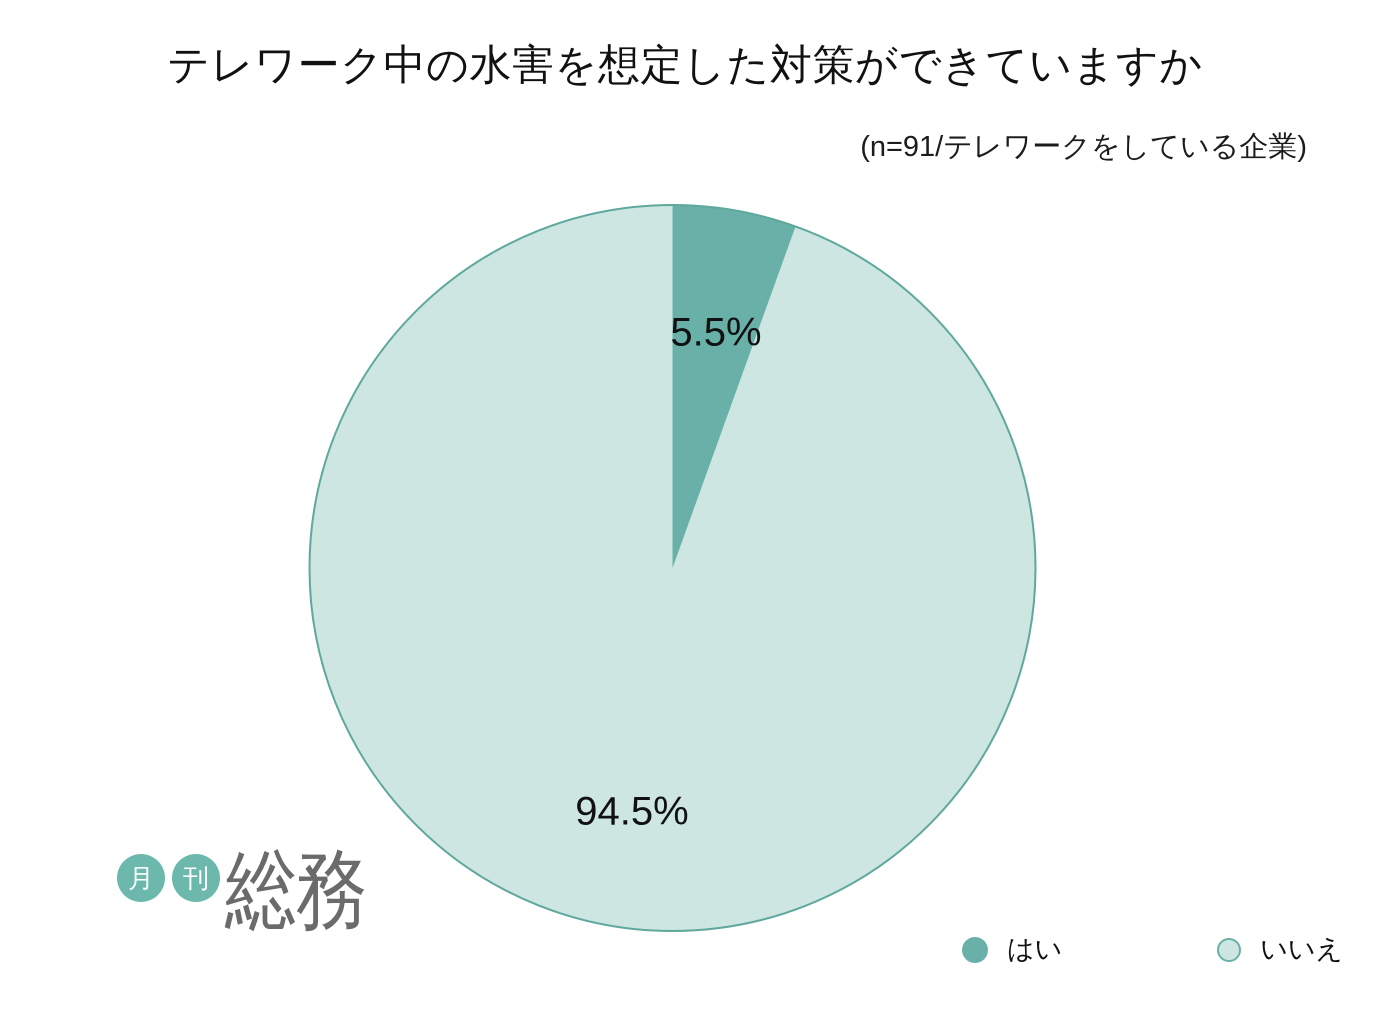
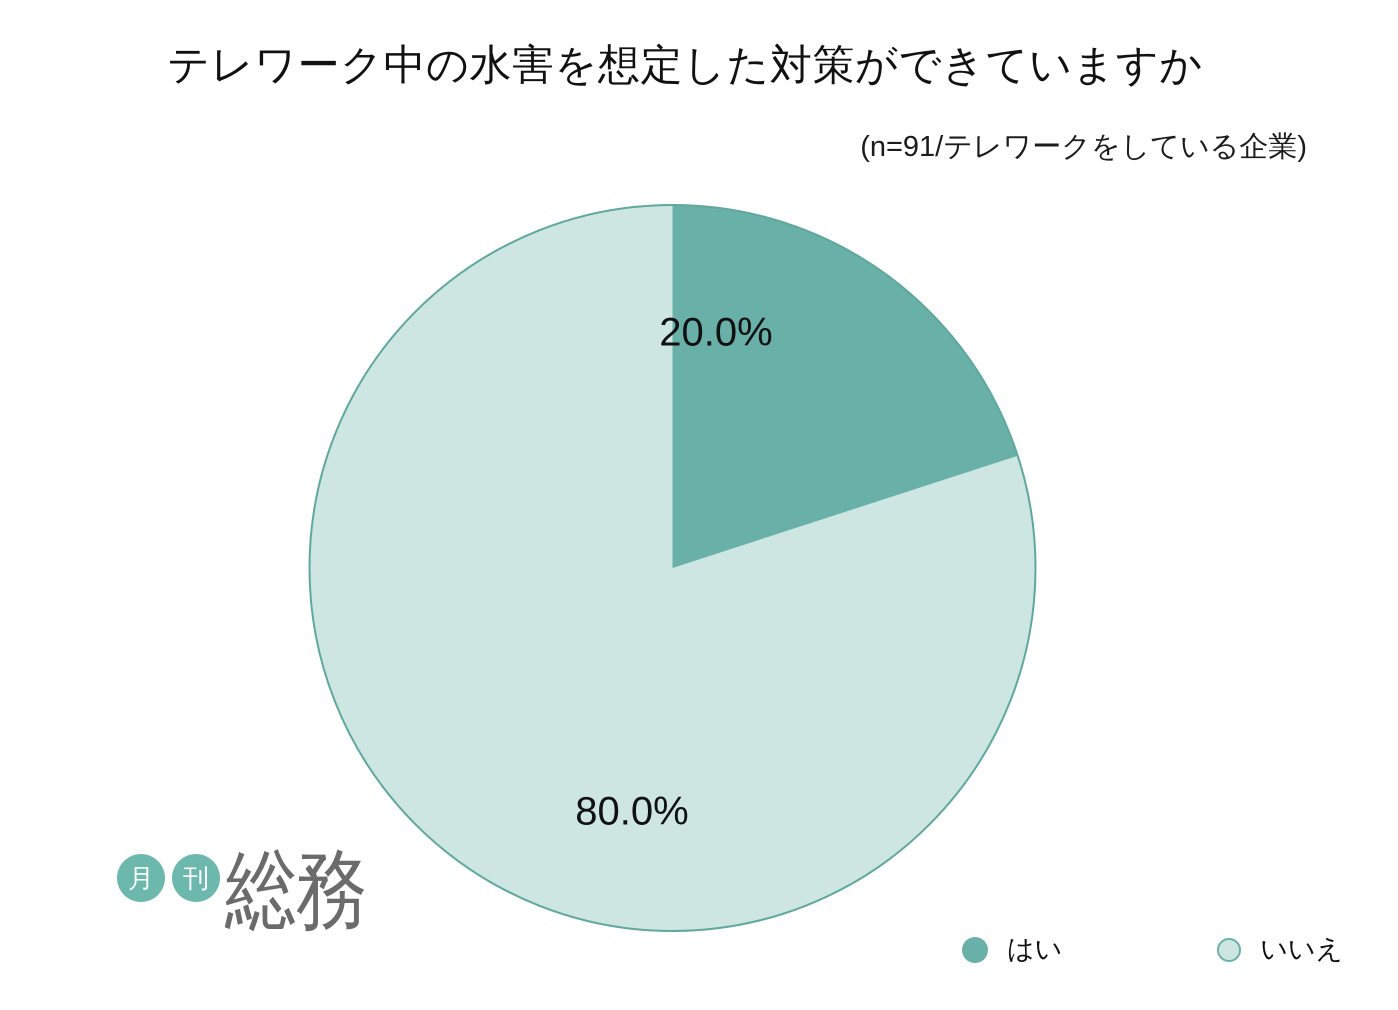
はい: 5.5% -> 20.0%
いいえ: 94.5% -> 80.0%
